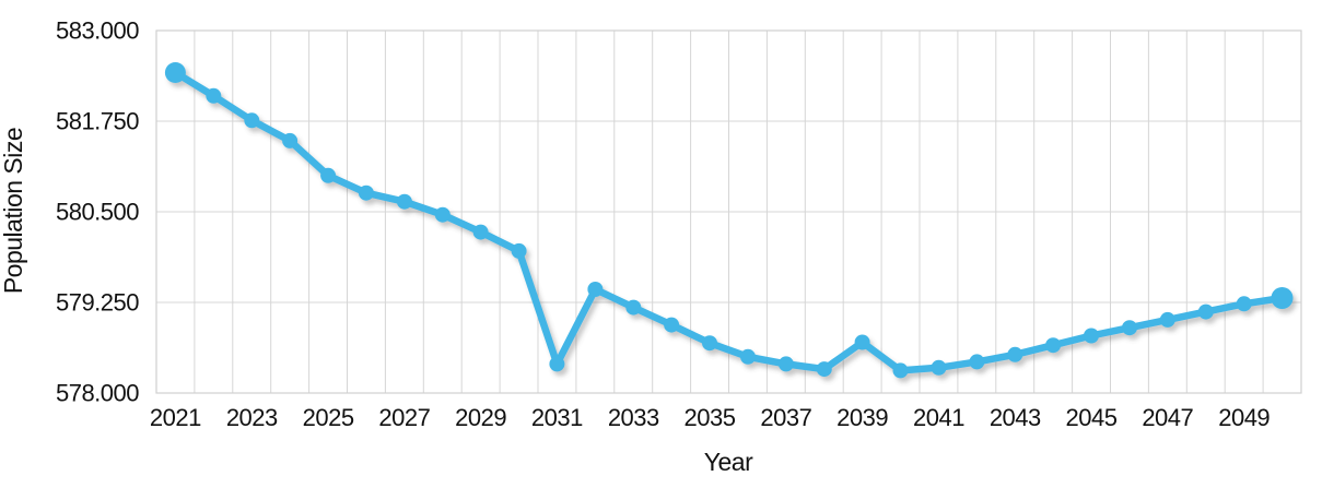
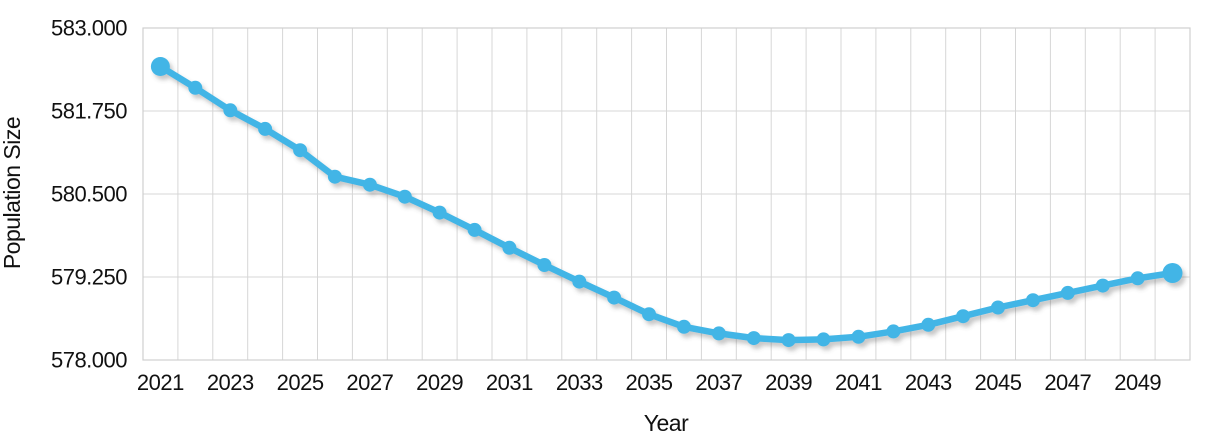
2025: 581000 -> 581200
2031: 578400 -> 579700
2039: 578700 -> 578300
